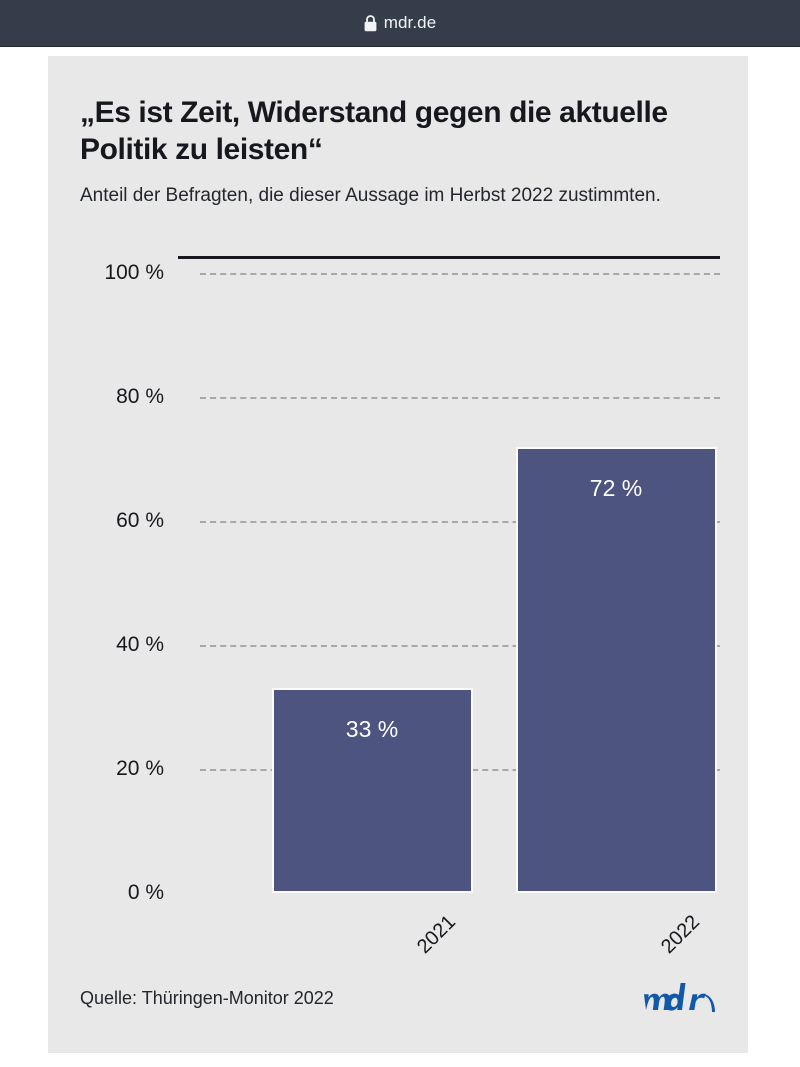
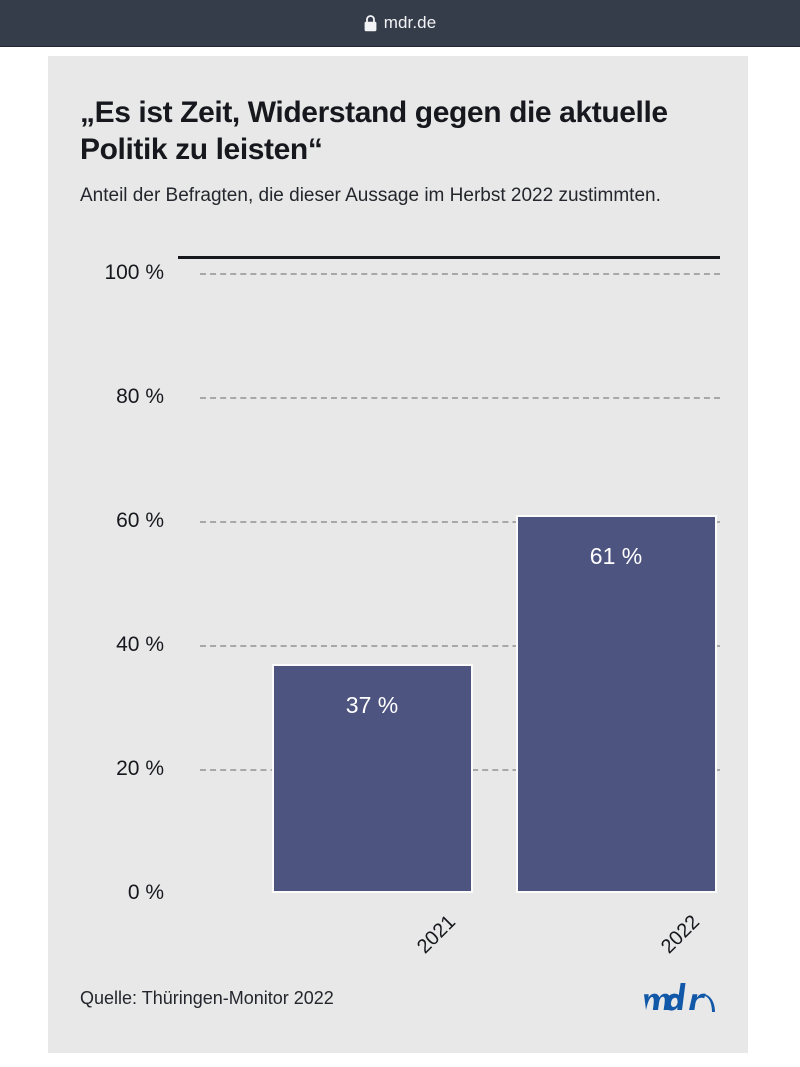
2021: 33 -> 37
2022: 72 -> 61
